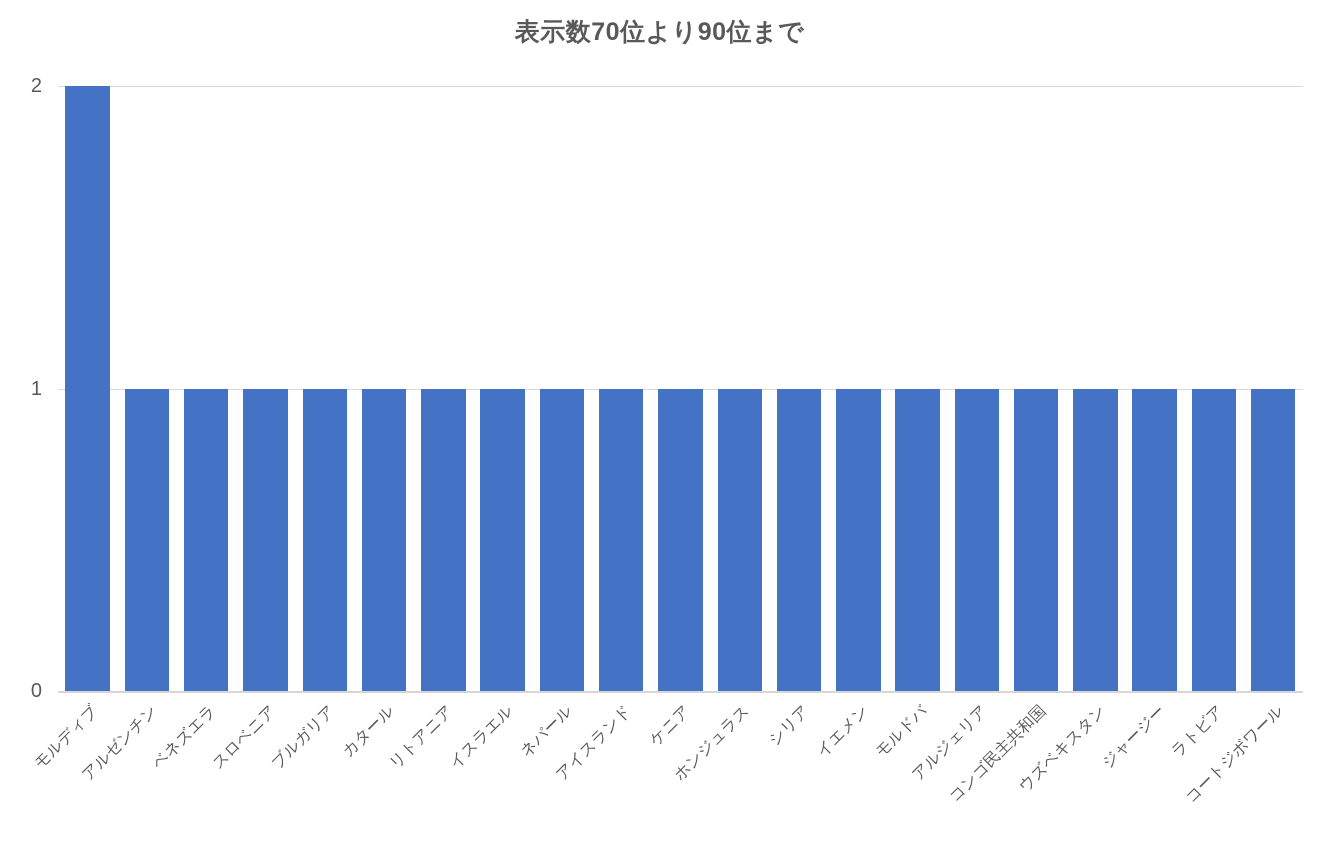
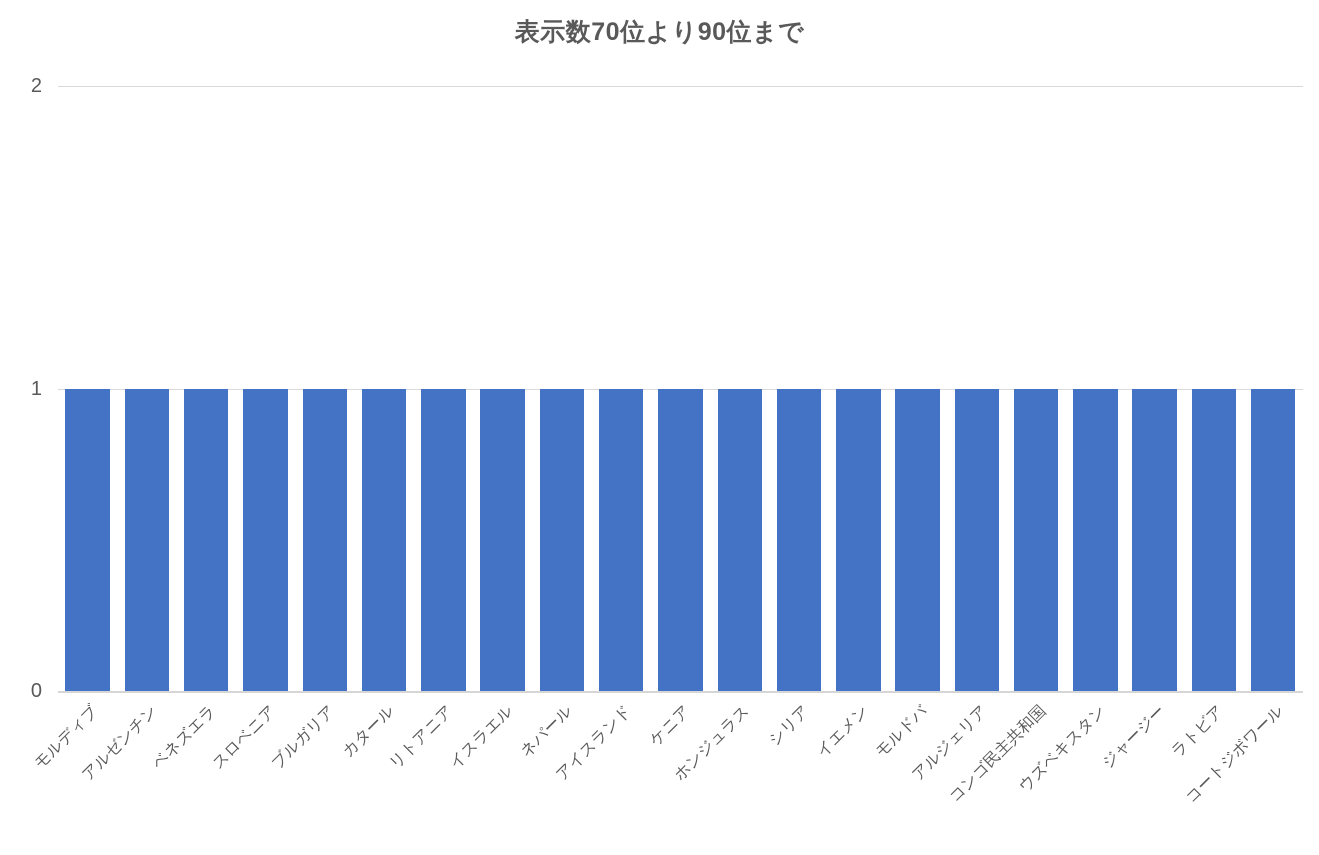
モルディブ: 2 -> 1
